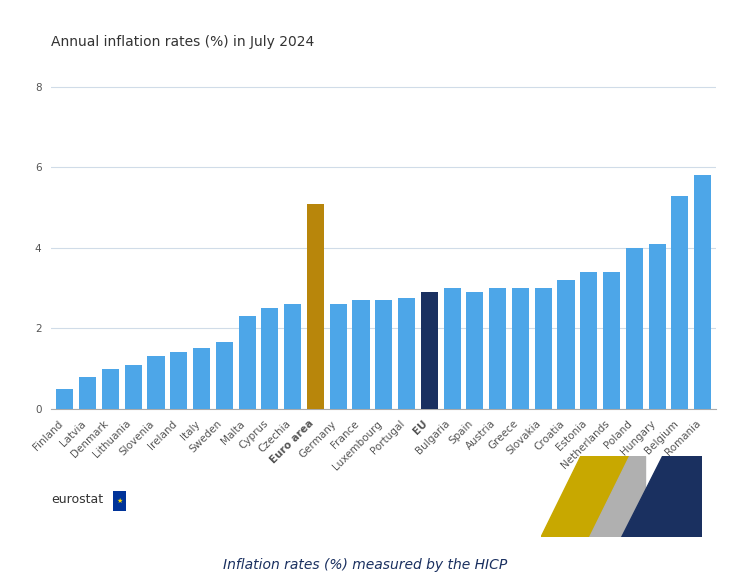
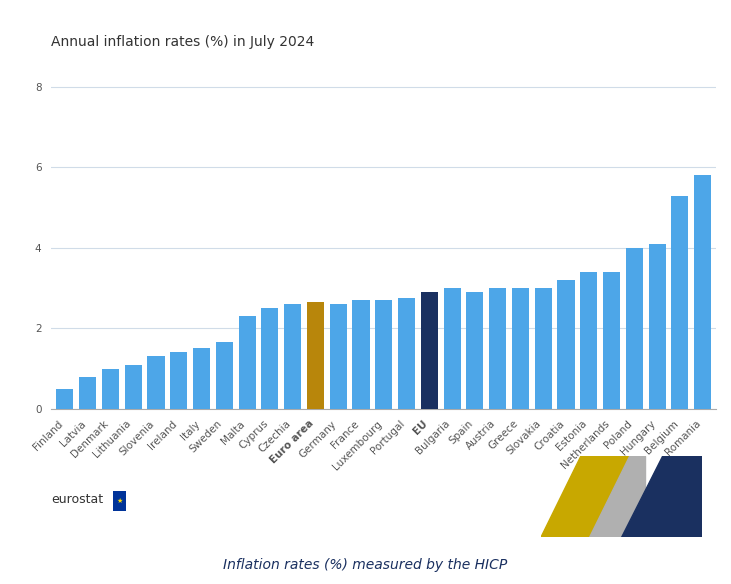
Euro area: 5.10 -> 2.65
